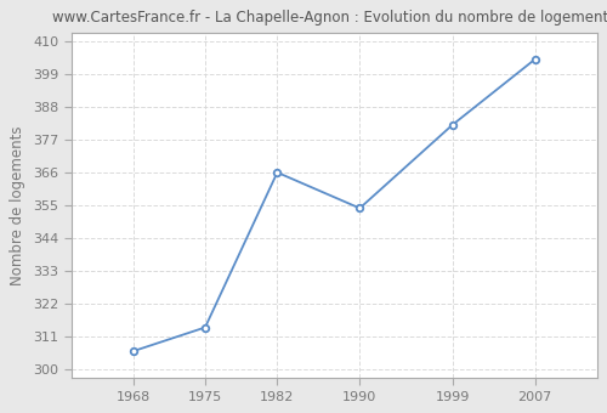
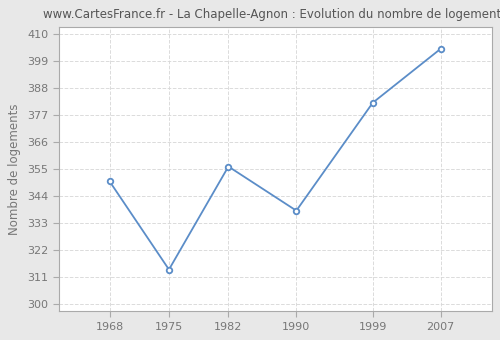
1968: 306 -> 350
1982: 366 -> 356
1990: 354 -> 338
